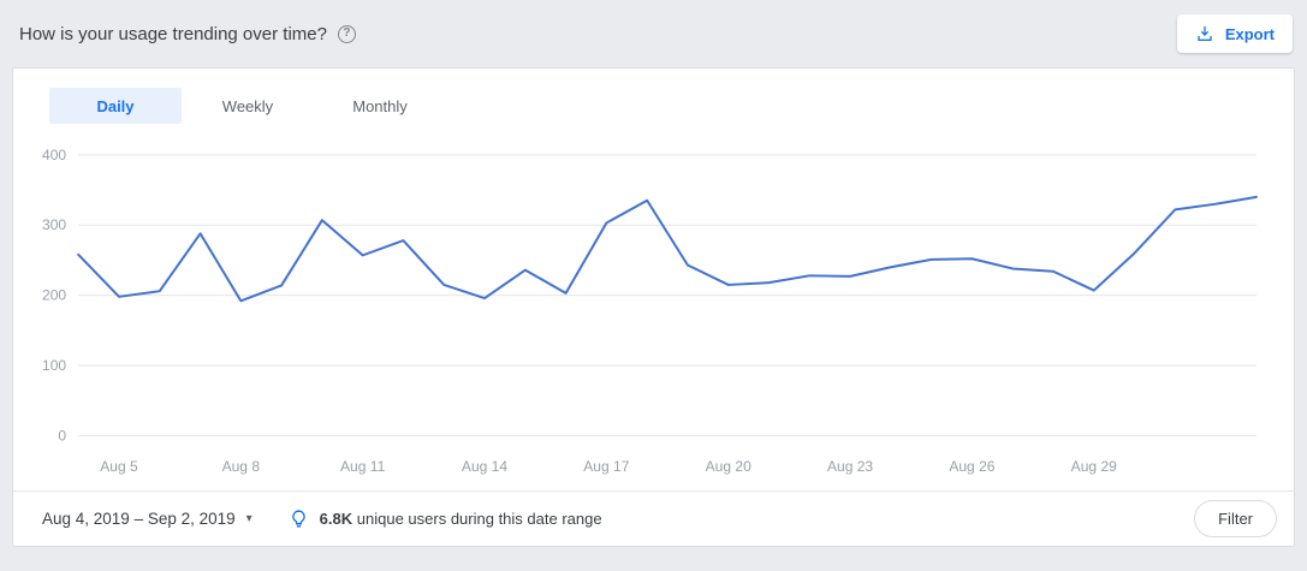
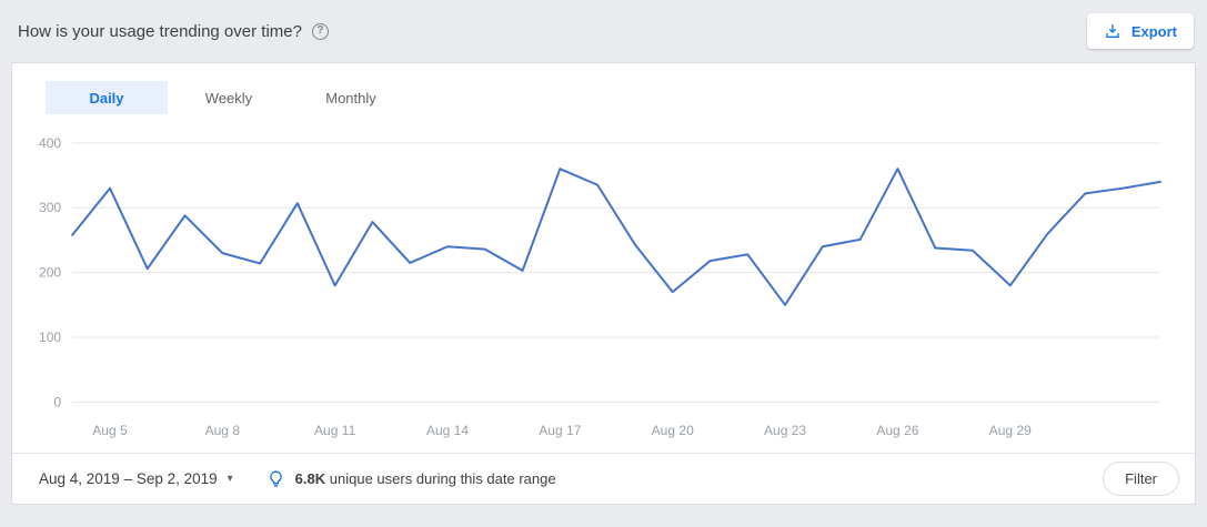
Aug 5: 200 -> 330
Aug 8: 190 -> 230
Aug 11: 260 -> 180
Aug 14: 200 -> 240
Aug 17: 300 -> 360
Aug 20: 220 -> 170
Aug 23: 230 -> 150
Aug 26: 250 -> 360
Aug 29: 210 -> 180
